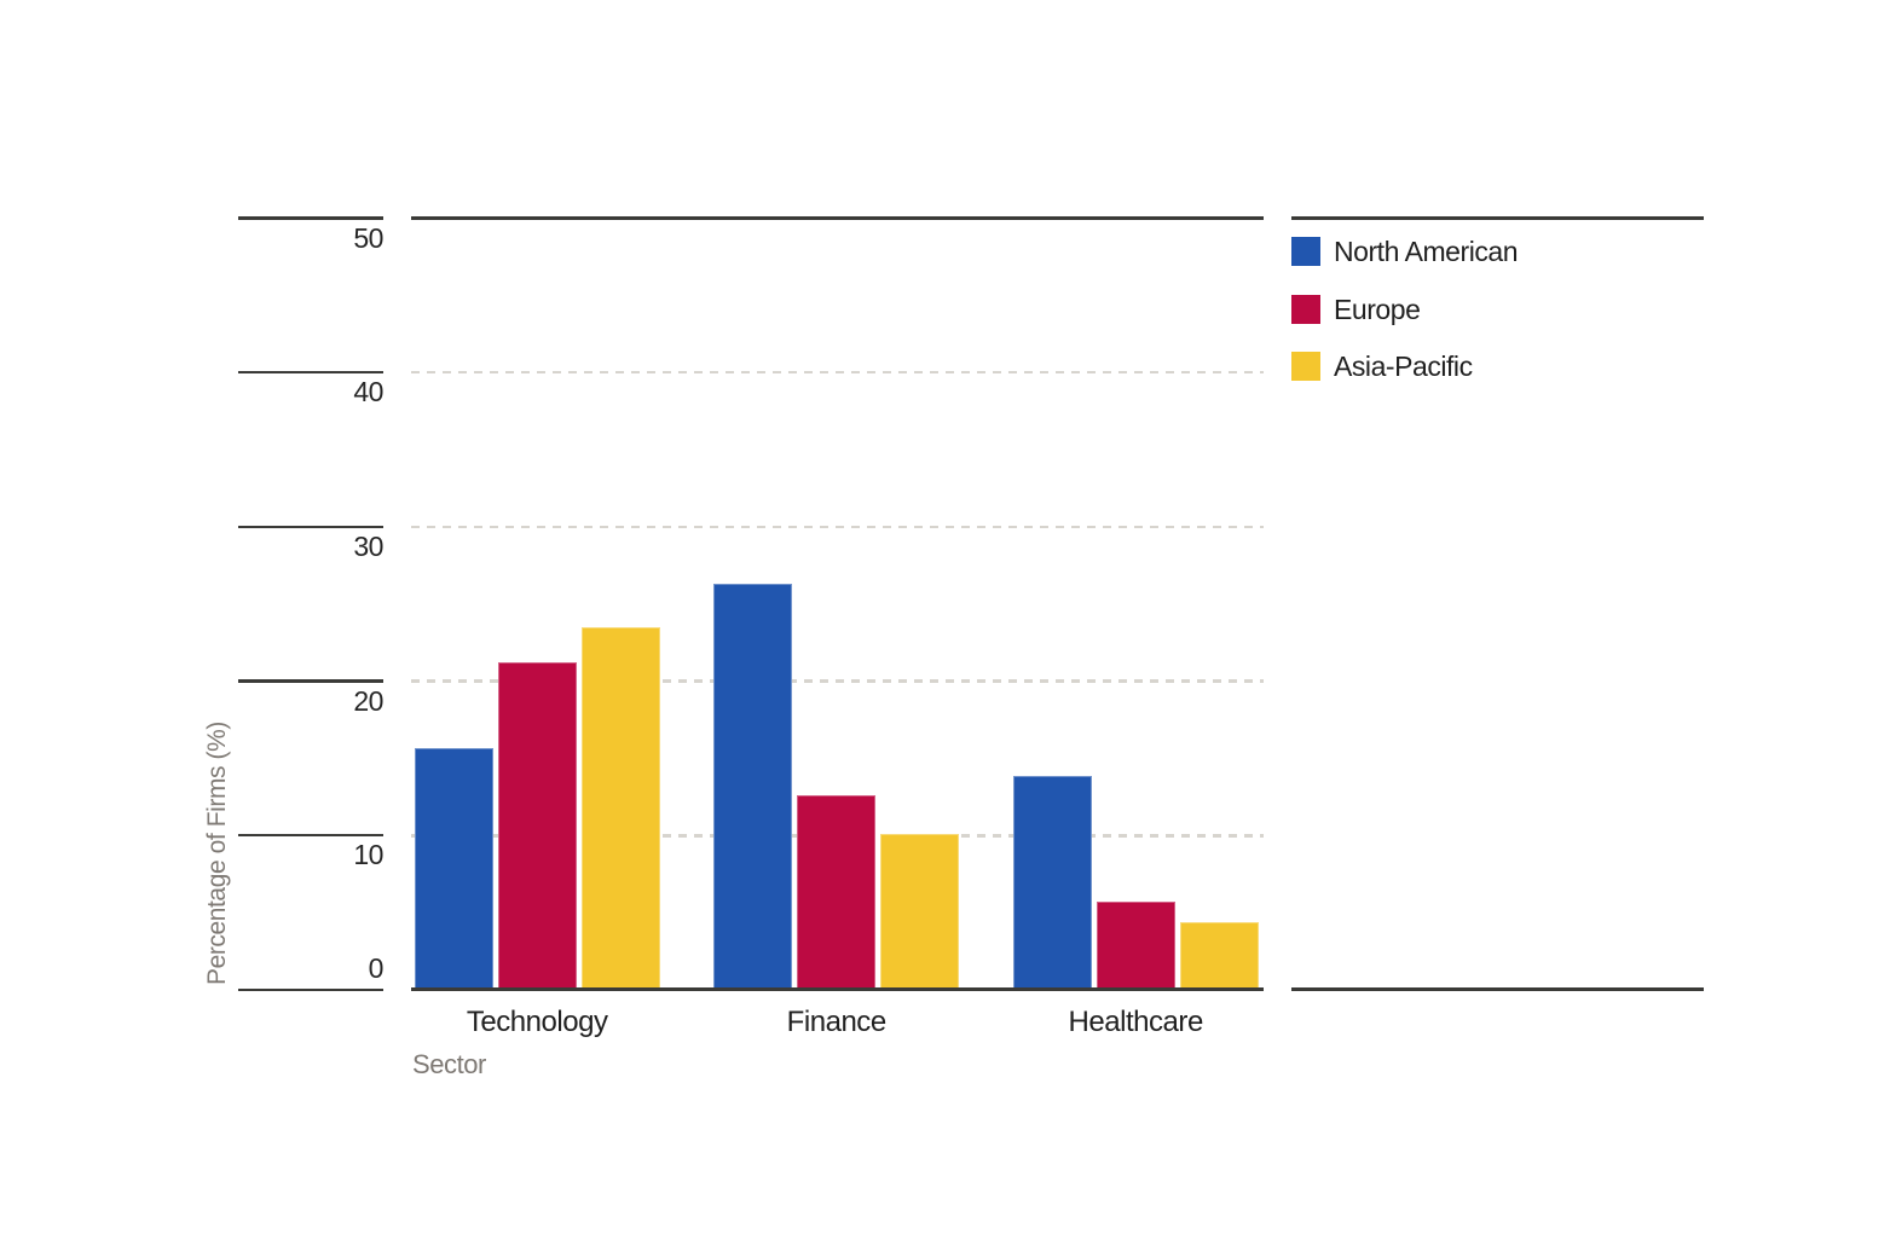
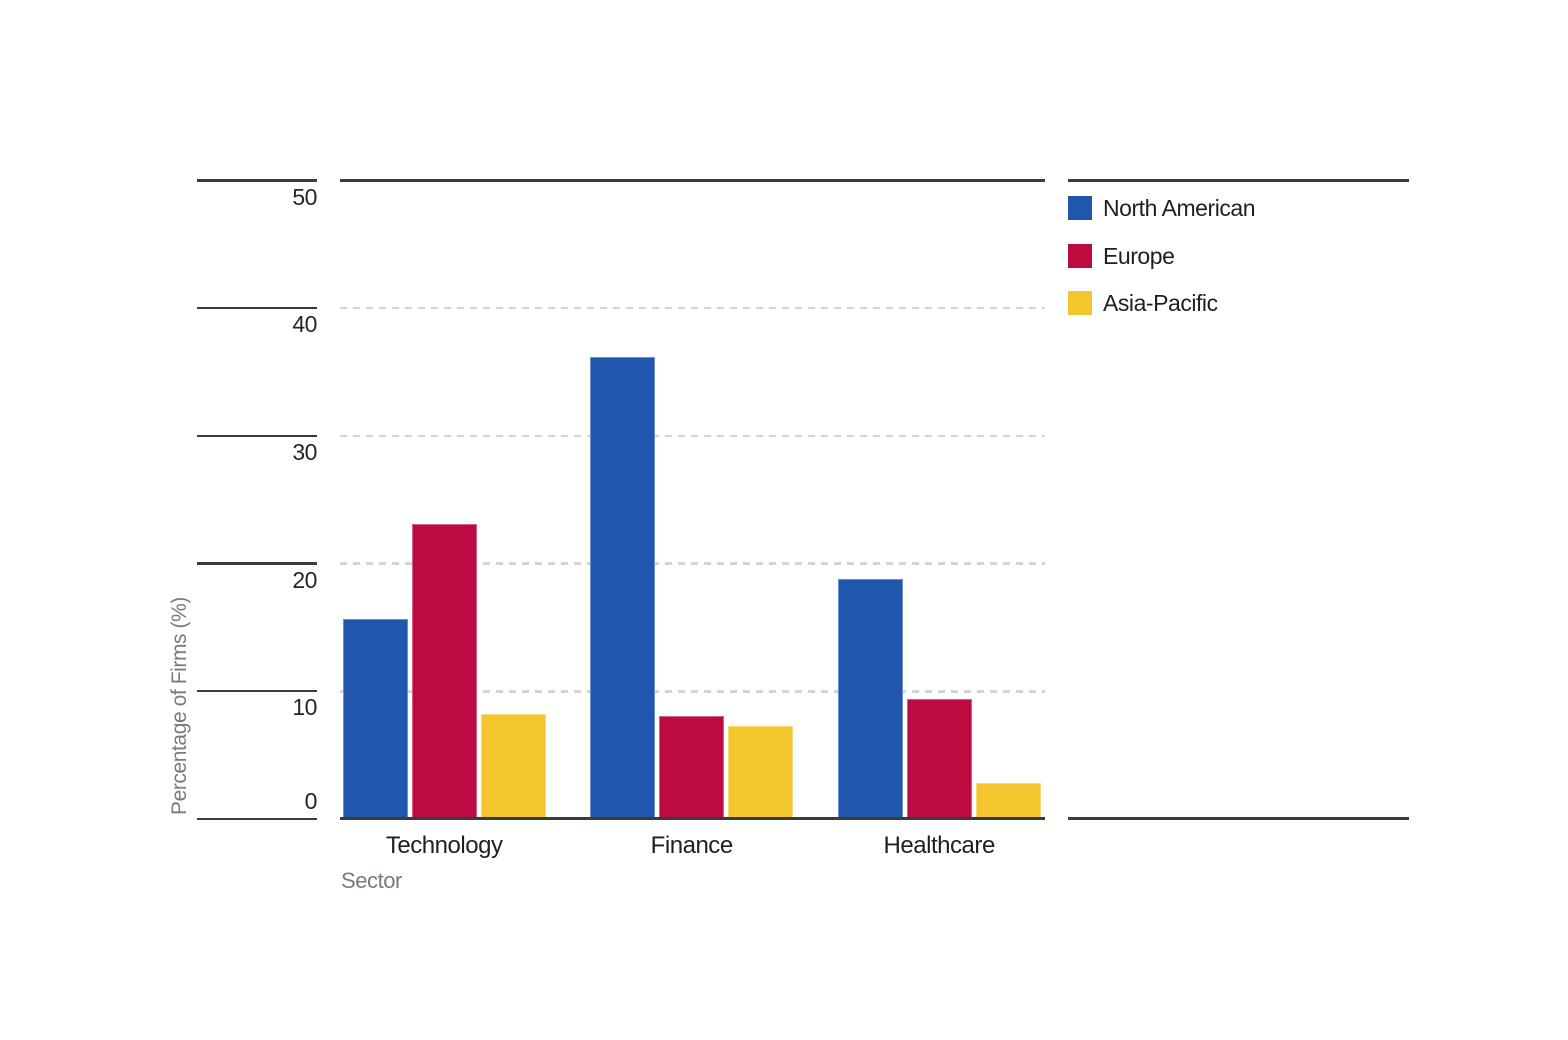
Europe/Technology: 21.2 -> 23.1
Asia-Pacific/Technology: 23.5 -> 8.2
North American/Finance: 26.3 -> 36.2
Europe/Finance: 12.6 -> 8.1
Asia-Pacific/Finance: 10.1 -> 7.3
North American/Healthcare: 13.9 -> 18.8
Europe/Healthcare: 5.7 -> 9.4
Asia-Pacific/Healthcare: 4.4 -> 2.8
